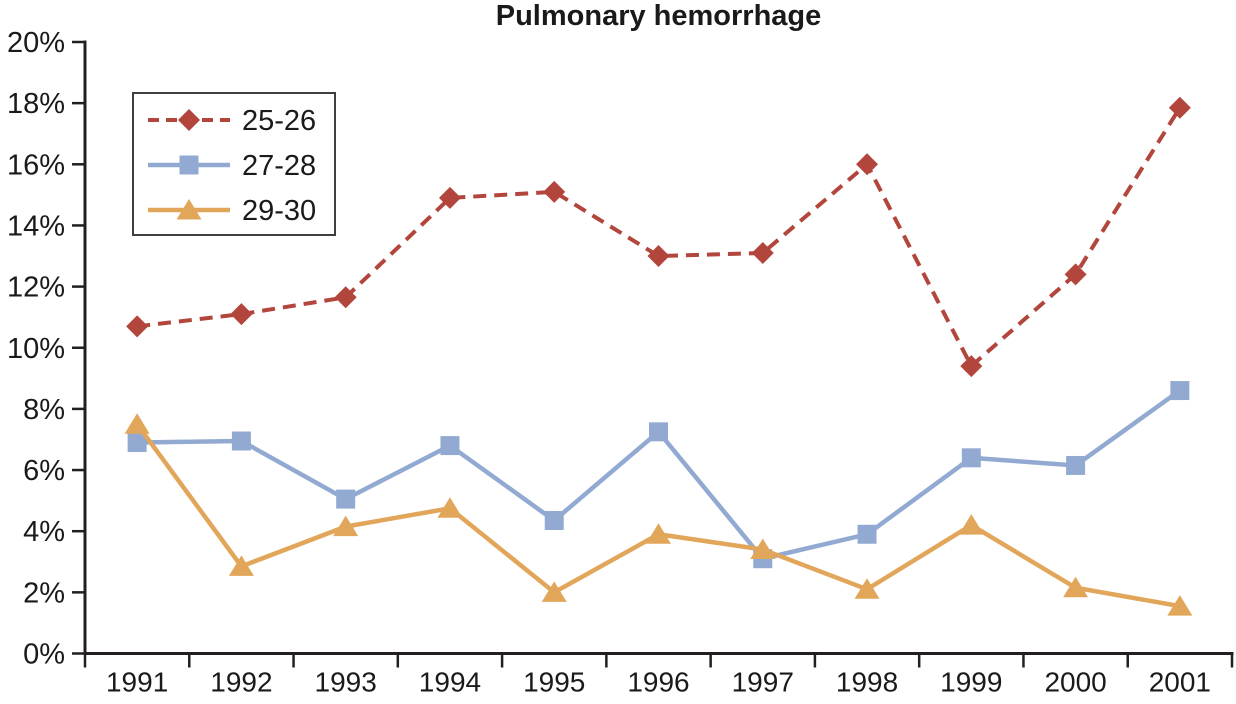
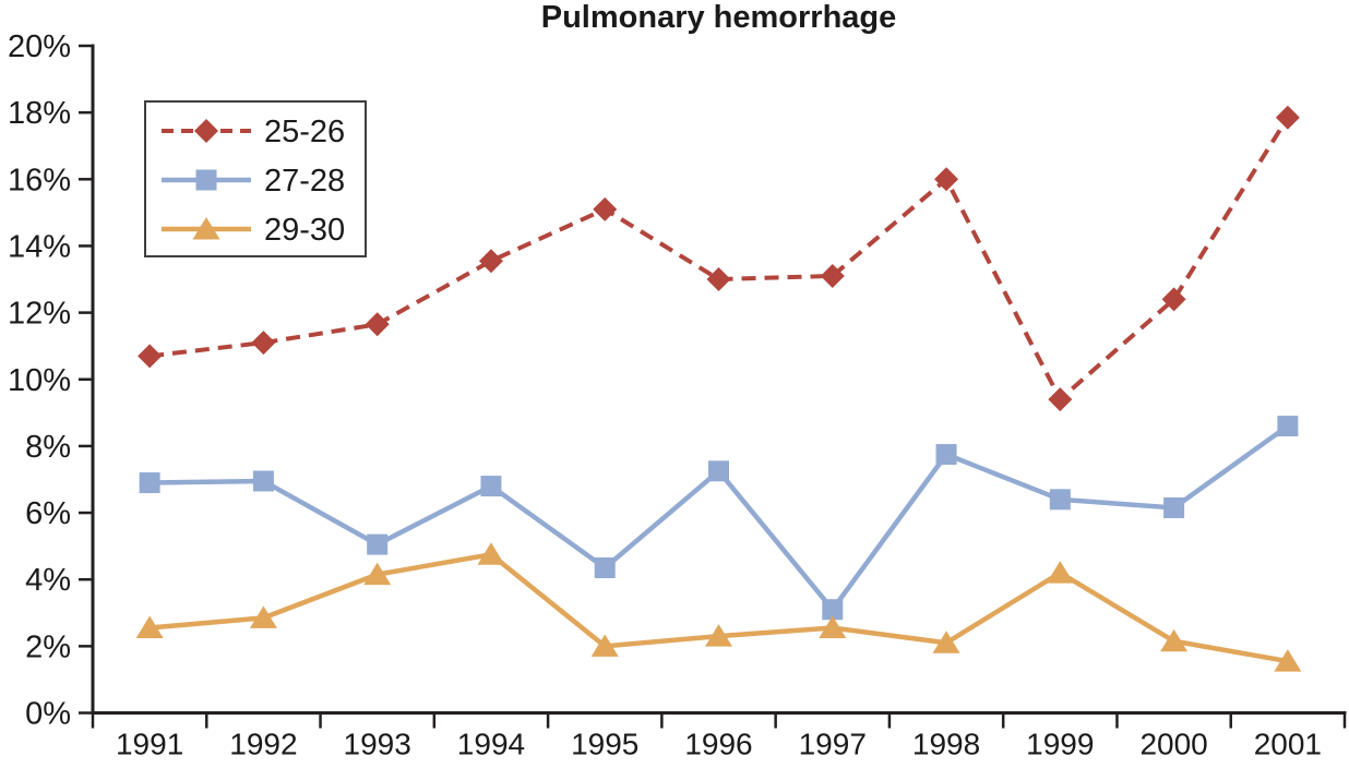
29-30/1991: 7.5% -> 2.5%
25-26/1994: 14.9% -> 13.6%
29-30/1996: 3.9% -> 2.3%
29-30/1997: 3.4% -> 2.5%
27-28/1998: 3.9% -> 7.8%
